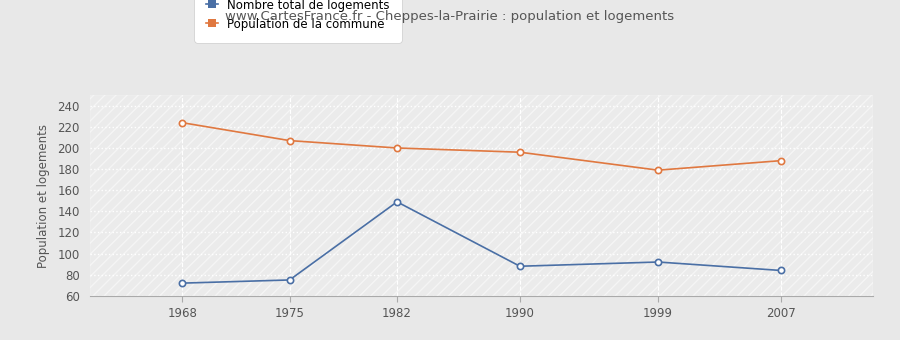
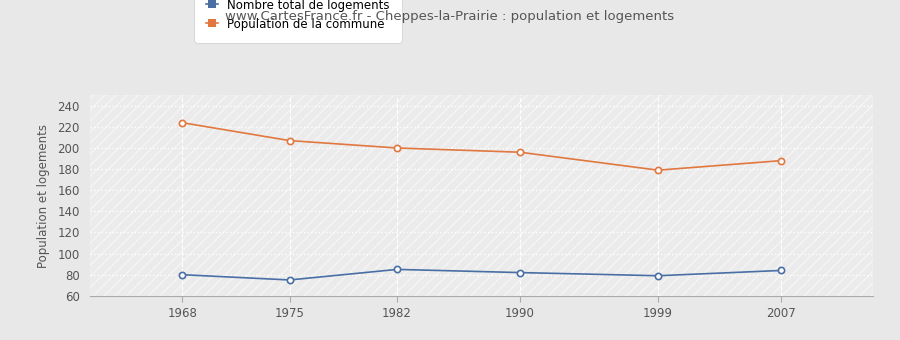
Nombre total de logements/1968: 72 -> 80
Nombre total de logements/1982: 149 -> 85
Nombre total de logements/1990: 88 -> 82
Nombre total de logements/1999: 92 -> 79
